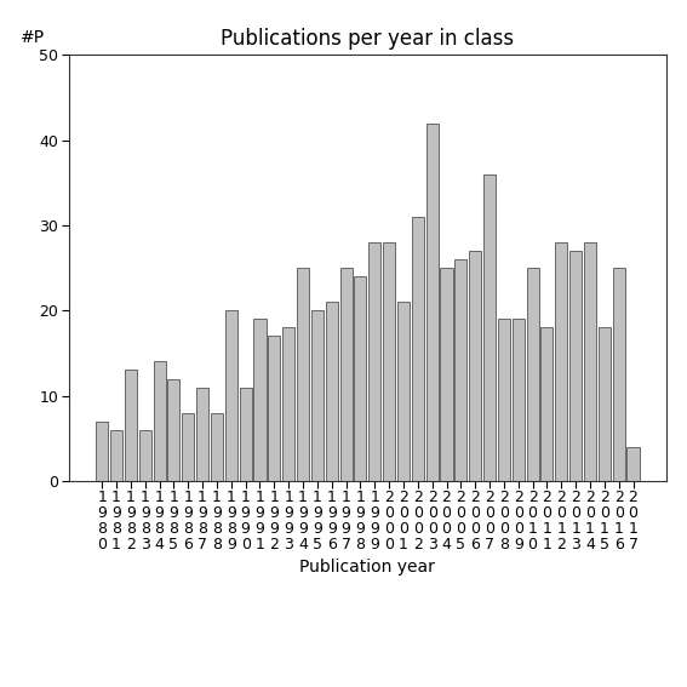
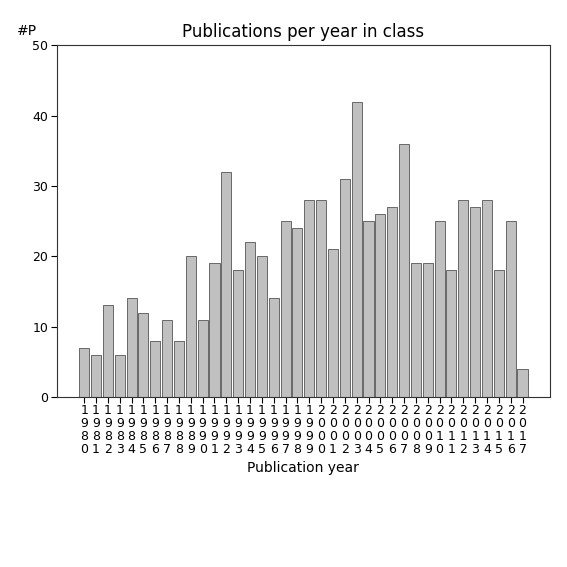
1 9 9 2: 17 -> 32
1 9 9 4: 25 -> 22
1 9 9 6: 21 -> 14
